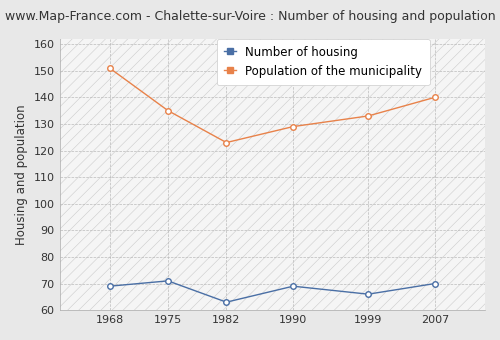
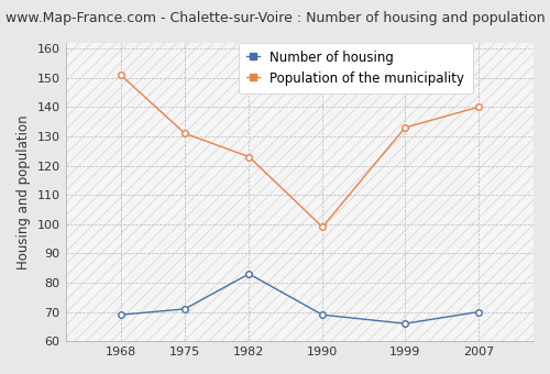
Population of the municipality/1975: 135 -> 131
Number of housing/1982: 63 -> 83
Population of the municipality/1990: 129 -> 99
